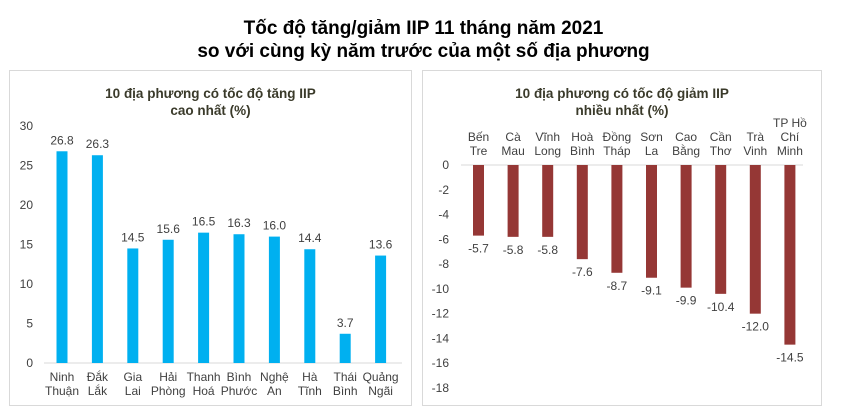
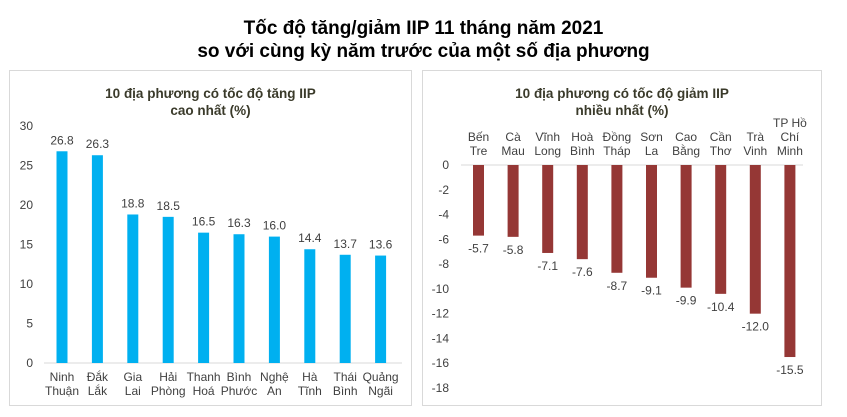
10 địa phương có tốc độ tăng IIP cao nhất (%)/Gia Lai: 14.5 -> 18.8
10 địa phương có tốc độ tăng IIP cao nhất (%)/Hải Phòng: 15.6 -> 18.5
10 địa phương có tốc độ tăng IIP cao nhất (%)/Thái Bình: 3.7 -> 13.7
10 địa phương có tốc độ giảm IIP nhiều nhất (%)/Vĩnh Long: -5.8 -> -7.1
10 địa phương có tốc độ giảm IIP nhiều nhất (%)/TP Hồ Chí Minh: -14.5 -> -15.5
